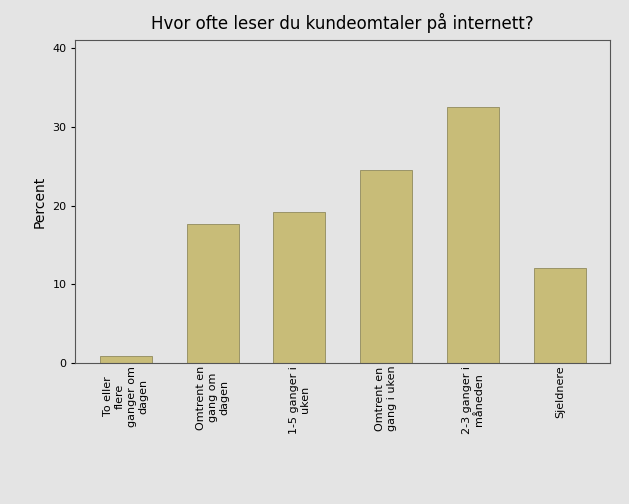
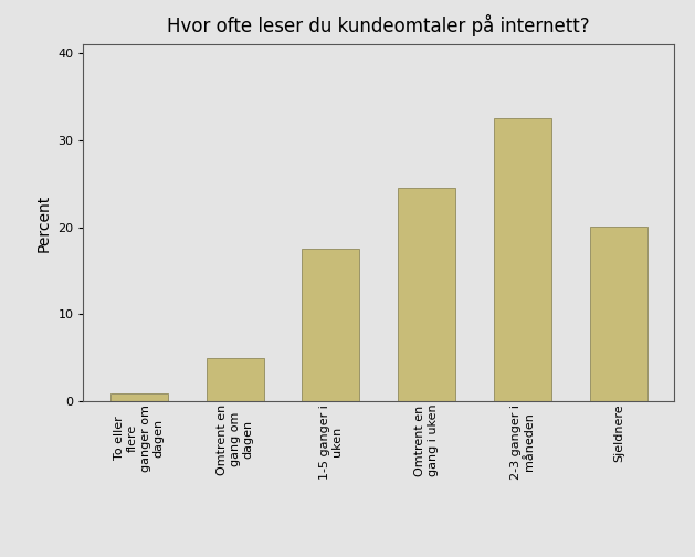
Omtrent en gang om dagen: 17.6 -> 5.0
1-5 ganger i uken: 19.2 -> 17.5
Sjeldnere: 12.0 -> 20.1
